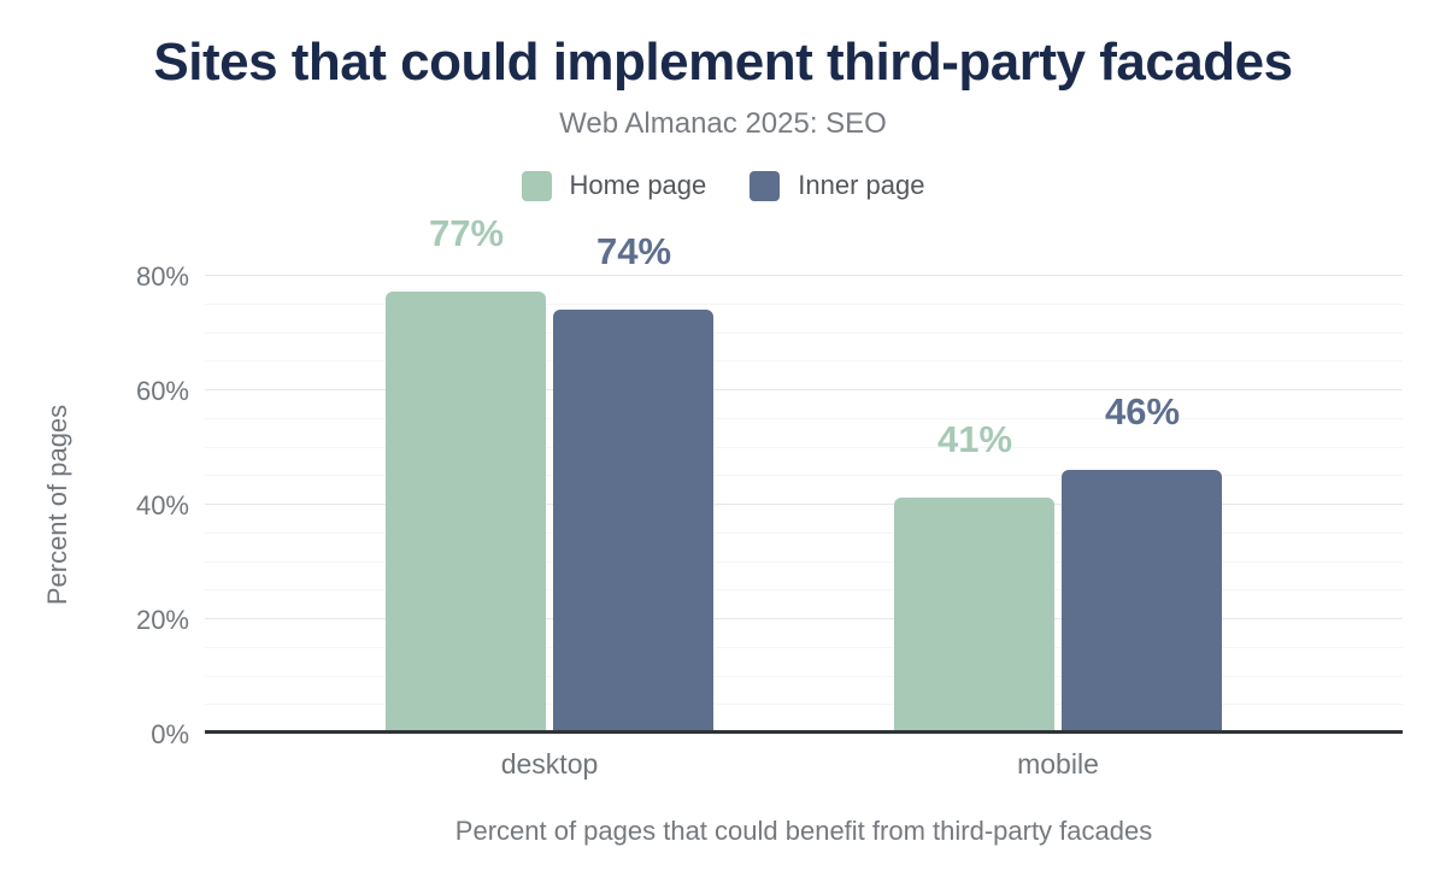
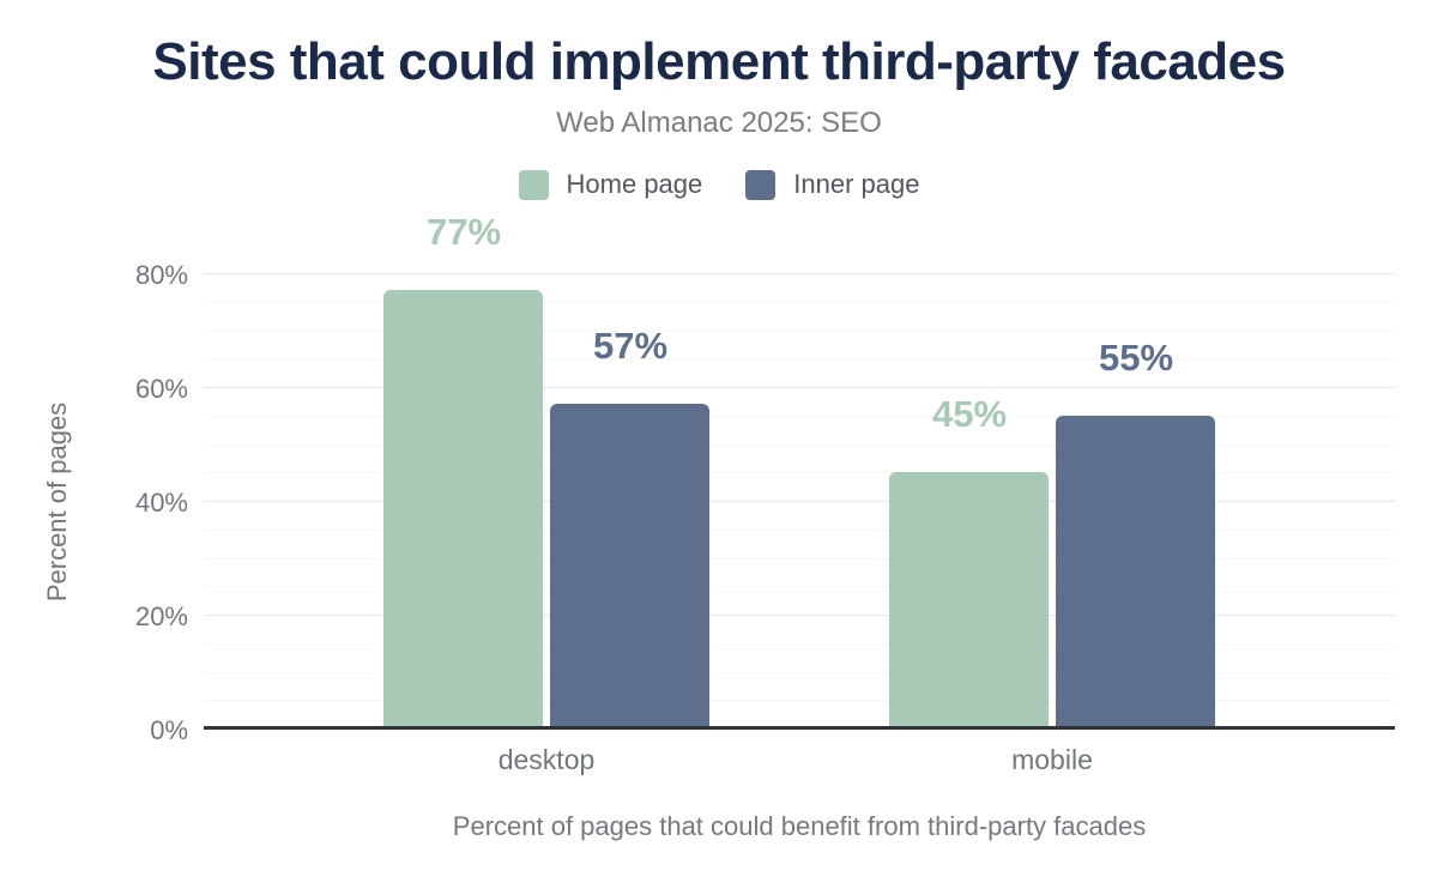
Inner page/desktop: 74% -> 57%
Home page/mobile: 41% -> 45%
Inner page/mobile: 46% -> 55%
